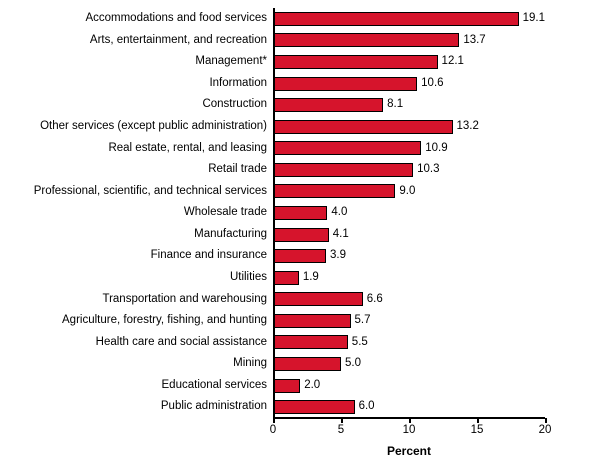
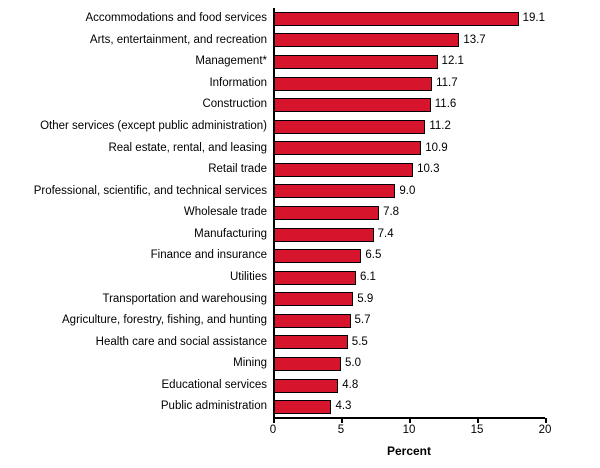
Information: 10.6 -> 11.7
Construction: 8.1 -> 11.6
Other services (except public administration): 13.2 -> 11.2
Wholesale trade: 4.0 -> 7.8
Manufacturing: 4.1 -> 7.4
Finance and insurance: 3.9 -> 6.5
Utilities: 1.9 -> 6.1
Transportation and warehousing: 6.6 -> 5.9
Educational services: 2.0 -> 4.8
Public administration: 6.0 -> 4.3
